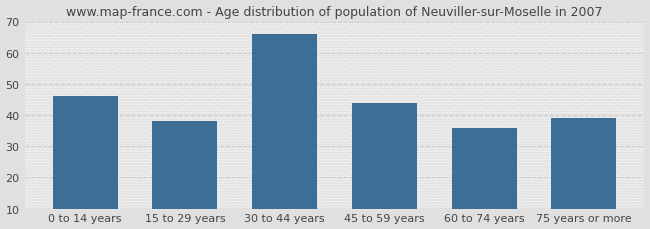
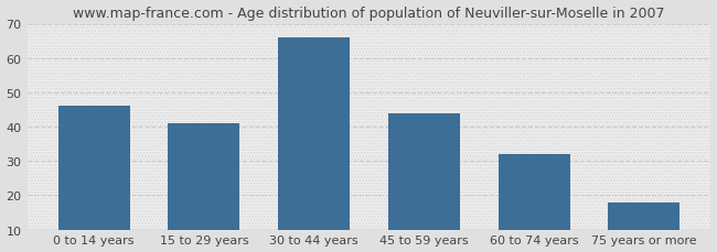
15 to 29 years: 38 -> 41
60 to 74 years: 36 -> 32
75 years or more: 39 -> 18
